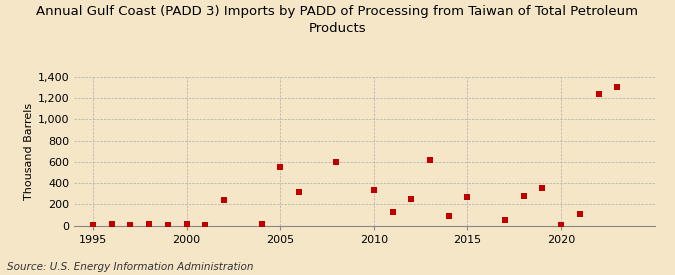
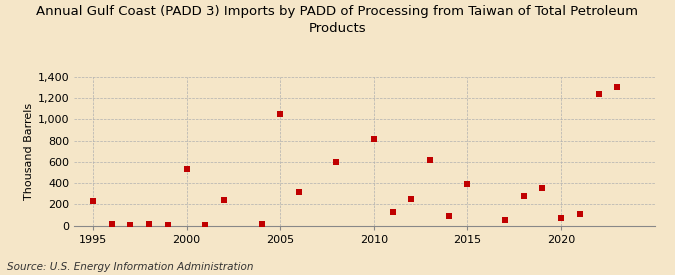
1995: 0 -> 230
2000: 10 -> 530
2005: 550 -> 1,050
2010: 340 -> 820
2015: 270 -> 390
2020: 0 -> 70
